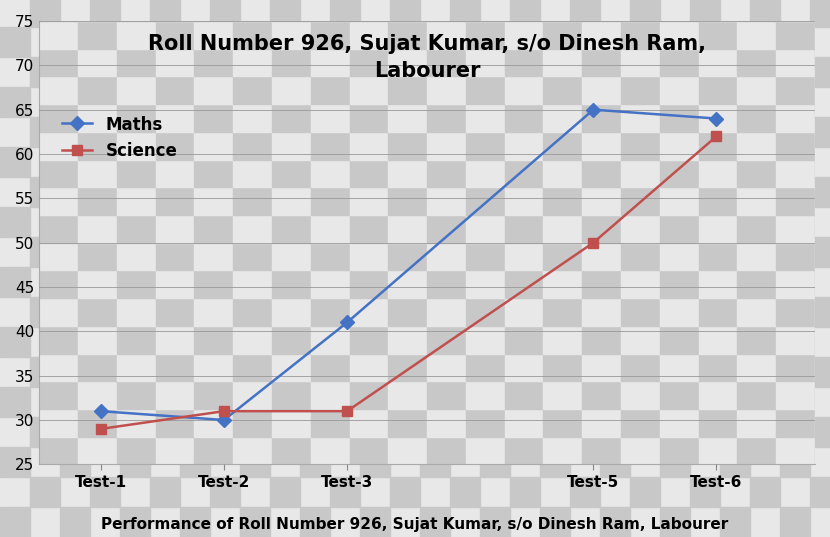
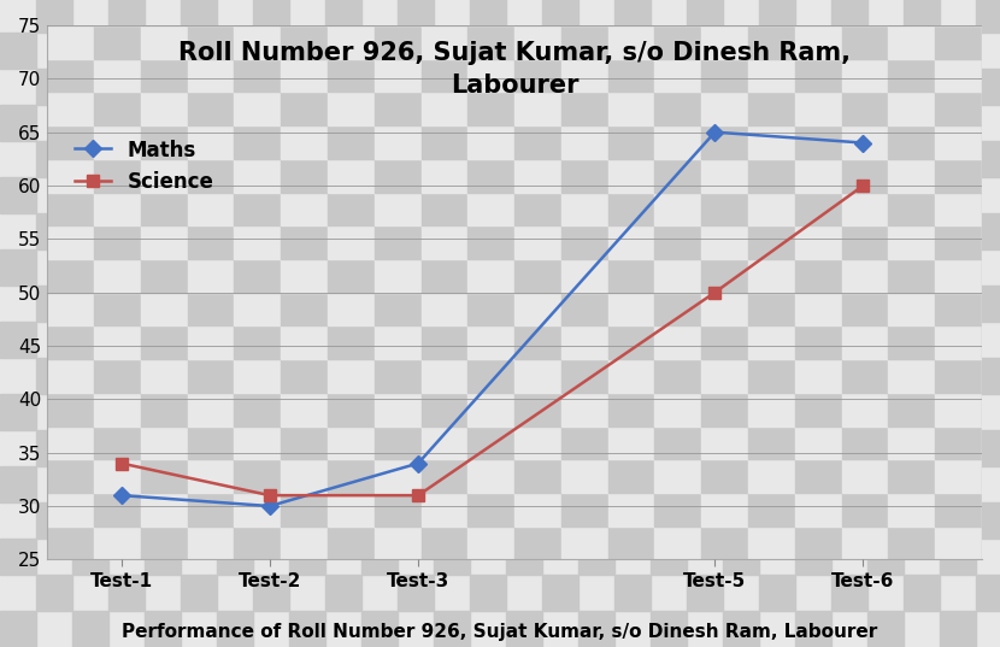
Science/Test-1: 29 -> 34
Maths/Test-3: 41 -> 34
Science/Test-6: 62 -> 60
